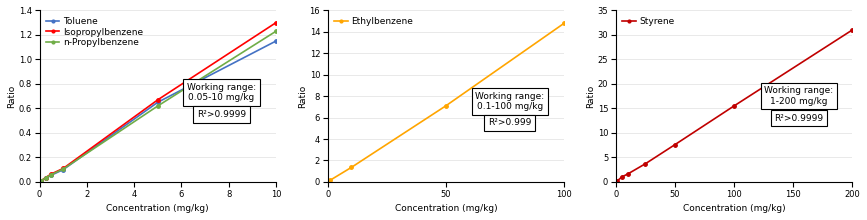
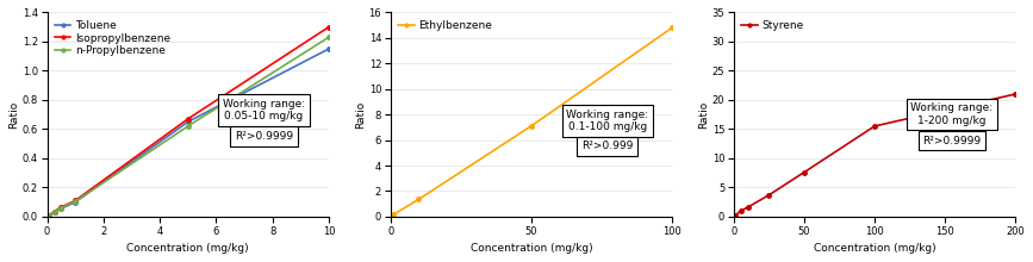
200: 31.0 -> 21.0
